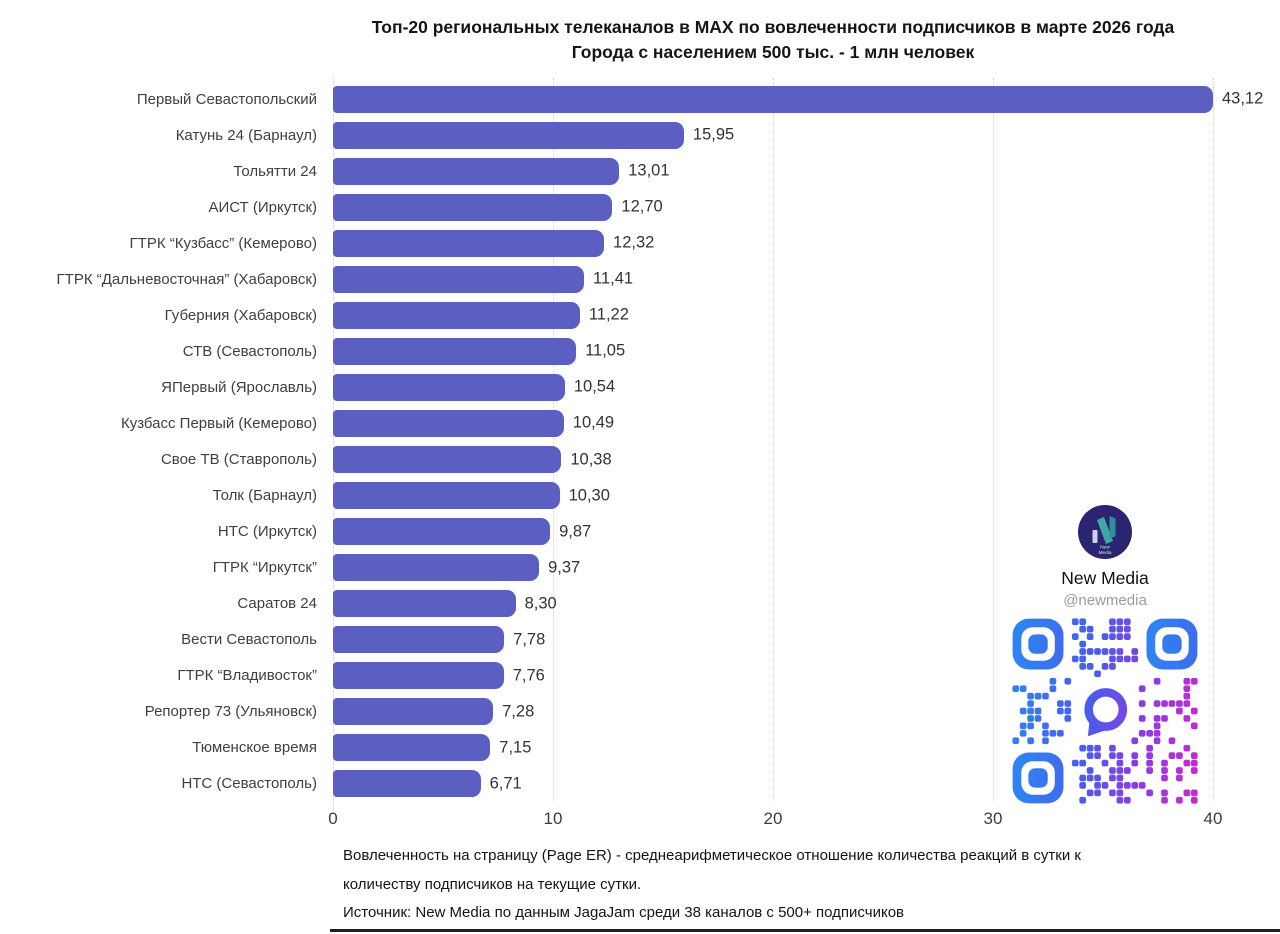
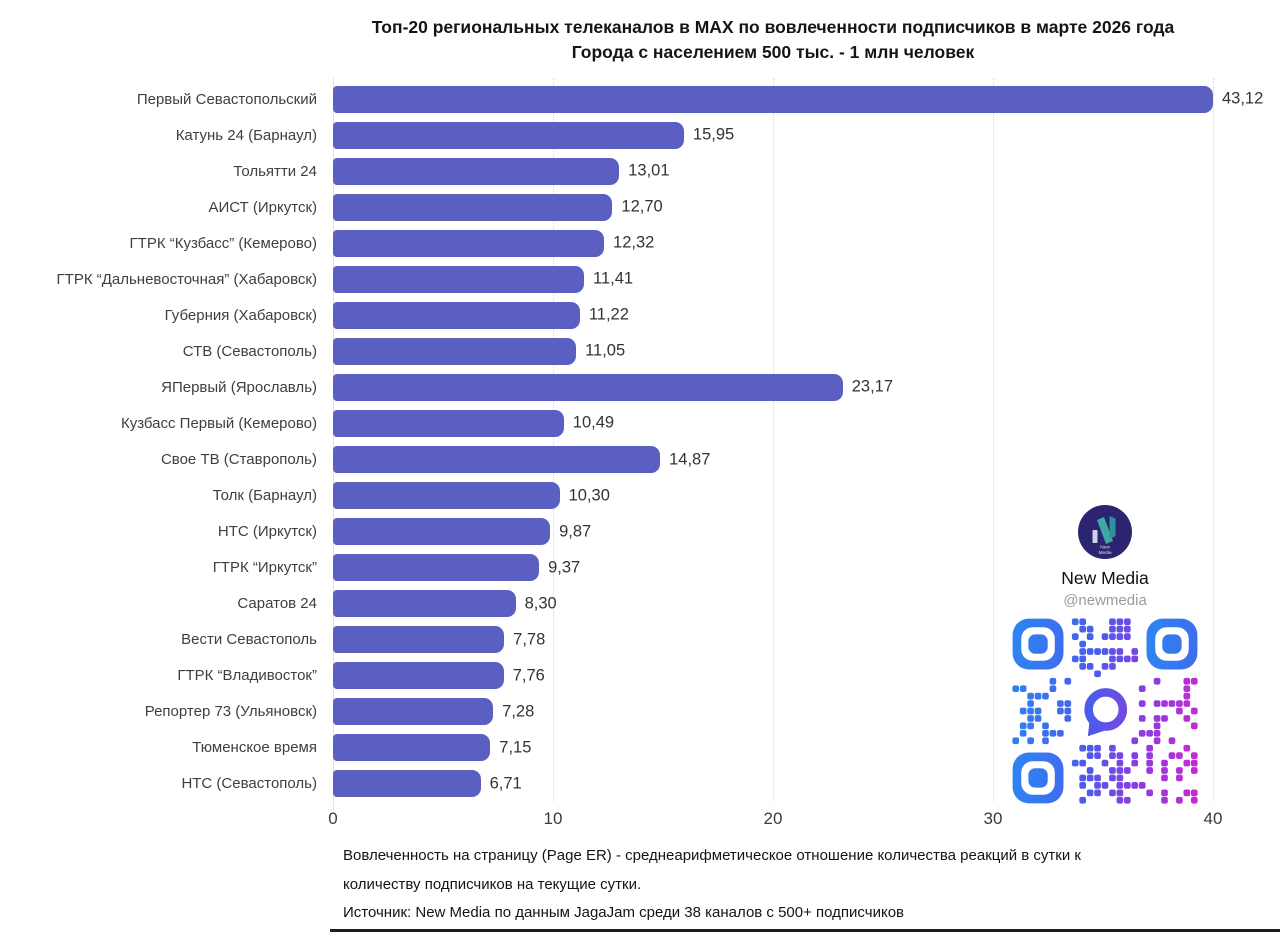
ЯПервый (Ярославль): 10,54 -> 23,17
Свое ТВ (Ставрополь): 10,38 -> 14,87
